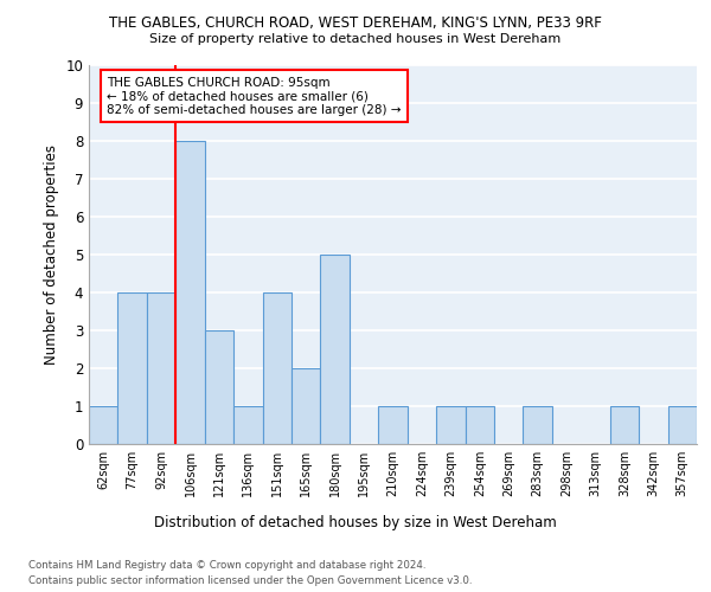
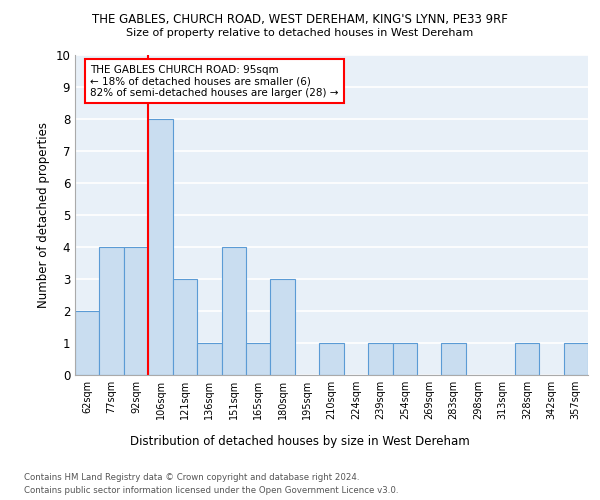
62sqm: 1 -> 2
165sqm: 2 -> 1
180sqm: 5 -> 3
